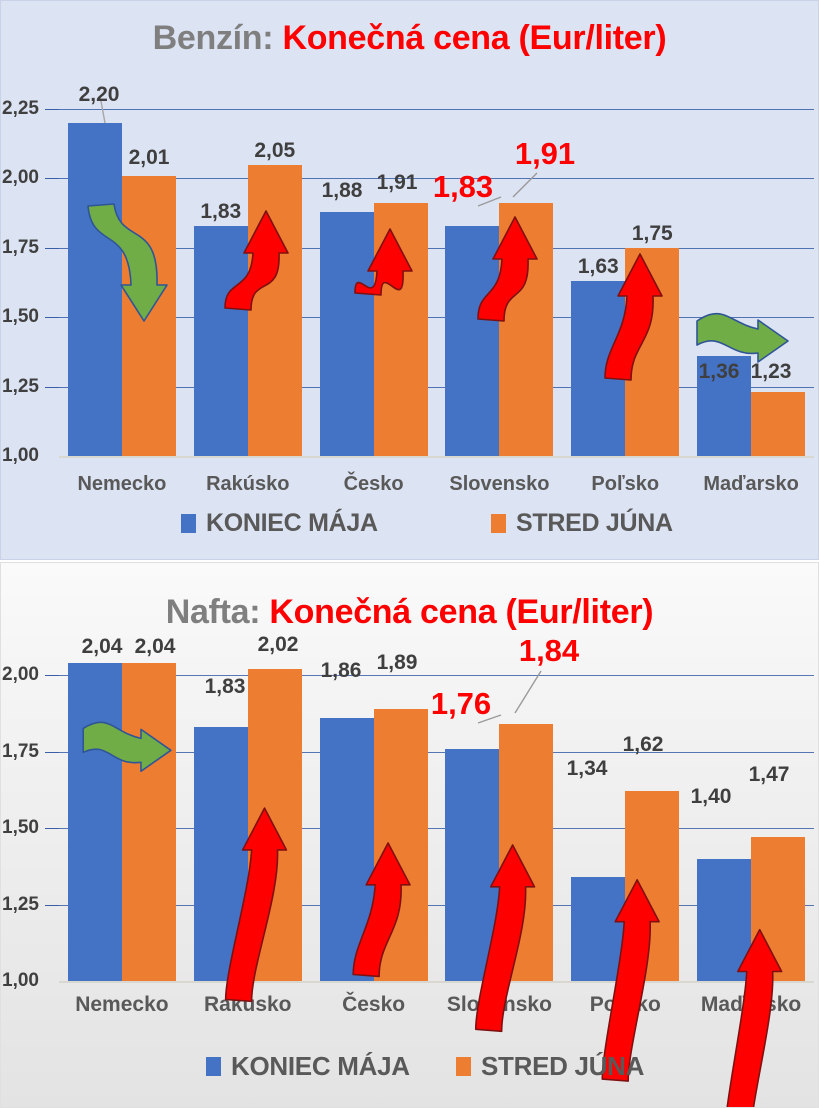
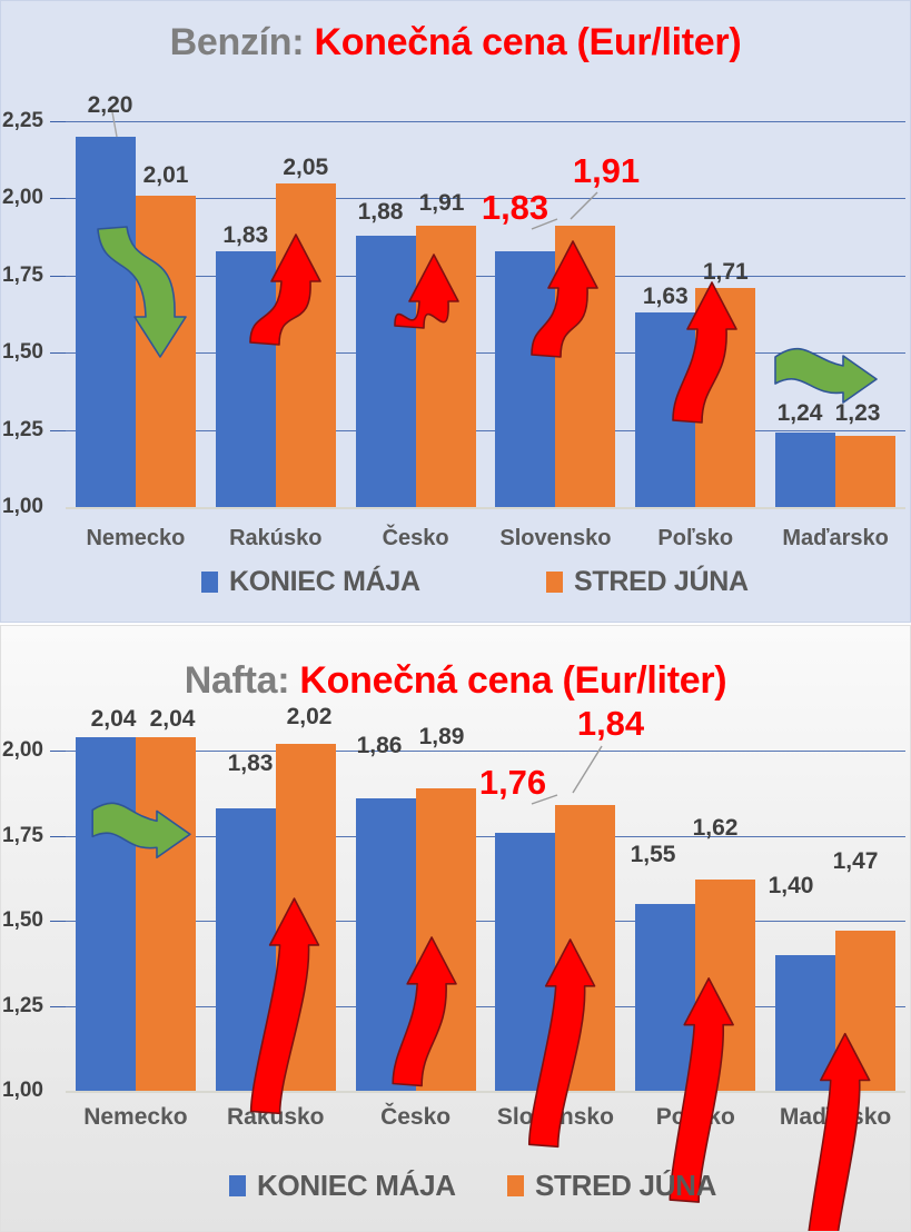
Benzín: Konečná cena (Eur/liter)/STRED JÚNA/Poľsko: 1,75 -> 1,71
Benzín: Konečná cena (Eur/liter)/KONIEC MÁJA/Maďarsko: 1,36 -> 1,24
Nafta: Konečná cena (Eur/liter)/KONIEC MÁJA/Poľsko: 1,34 -> 1,55
